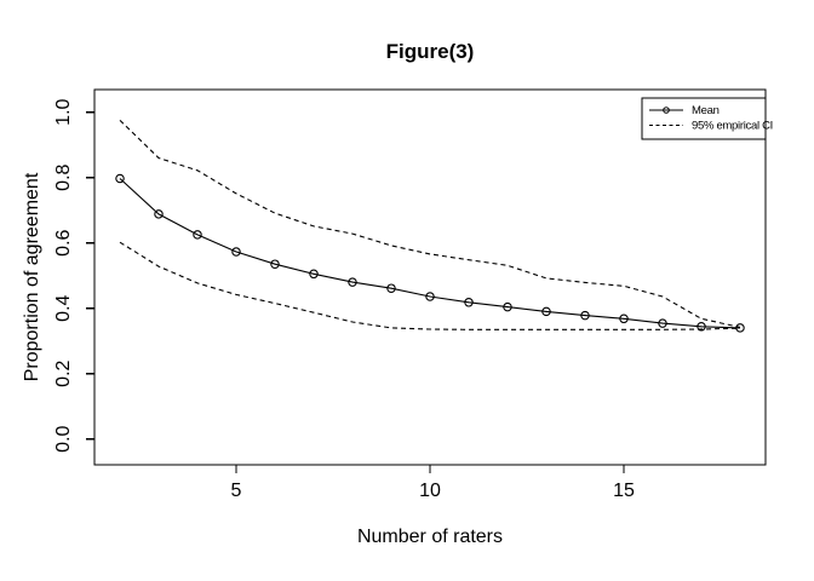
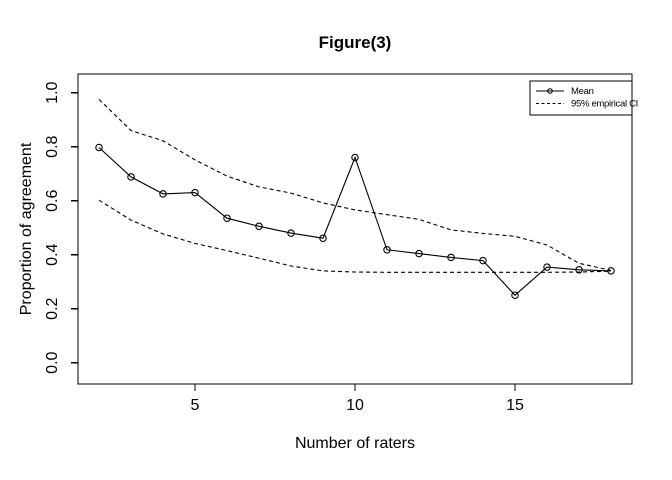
Mean/5: 0.57 -> 0.63
Mean/10: 0.44 -> 0.76
Mean/15: 0.37 -> 0.25
